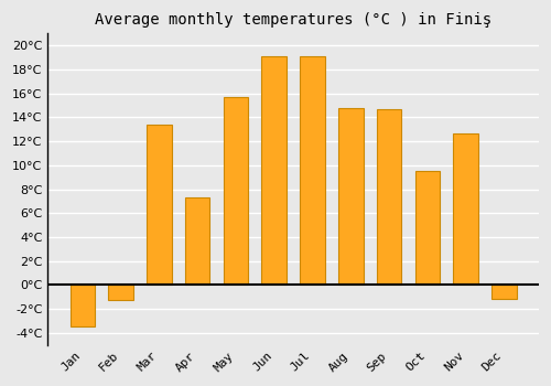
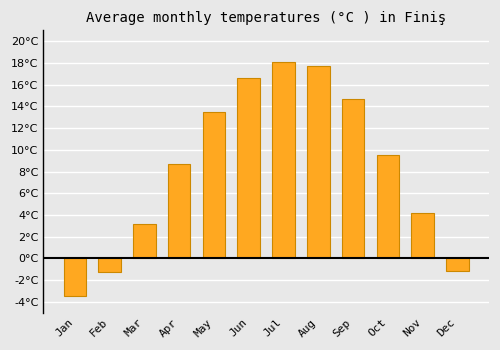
Mar: 13.4°C -> 3.2°C
Apr: 7.3°C -> 8.7°C
May: 15.7°C -> 13.5°C
Jun: 19.1°C -> 16.6°C
Jul: 19.1°C -> 18.1°C
Aug: 14.8°C -> 17.7°C
Nov: 12.7°C -> 4.2°C
